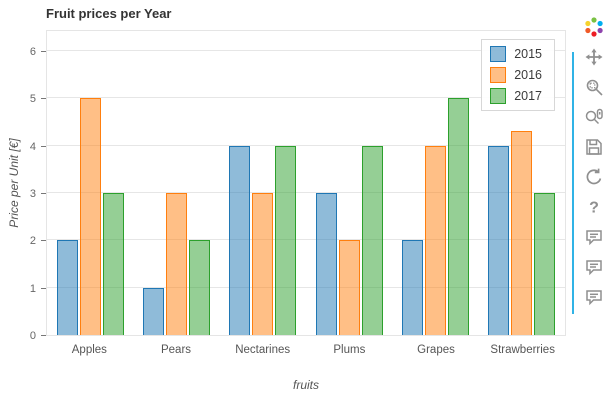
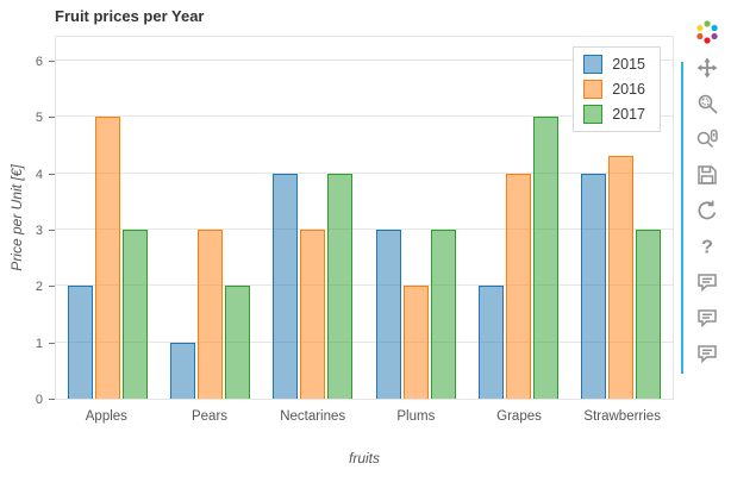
2017/Plums: 4 -> 3
